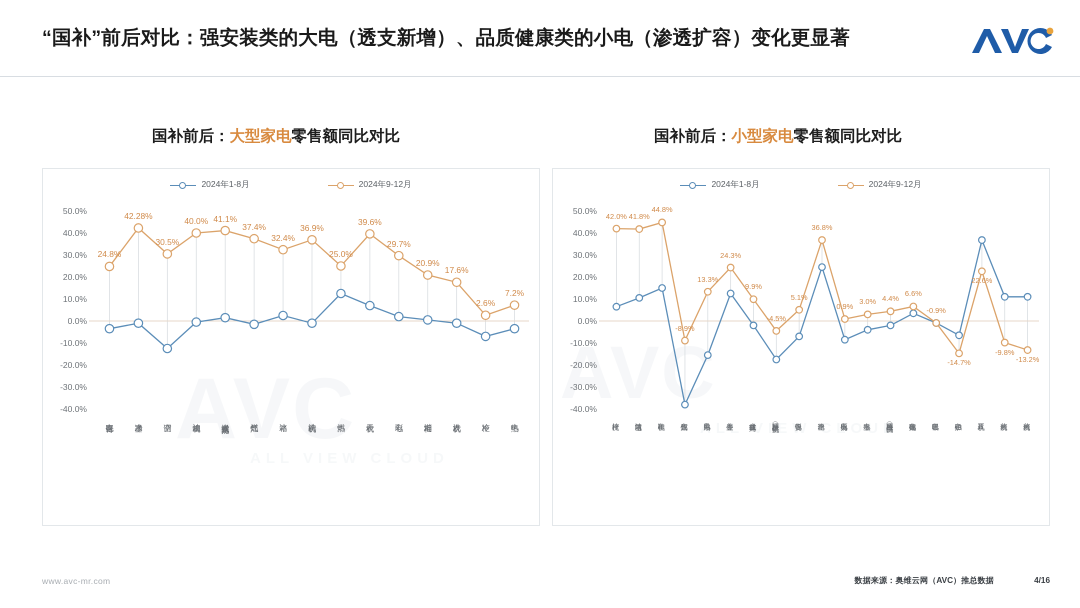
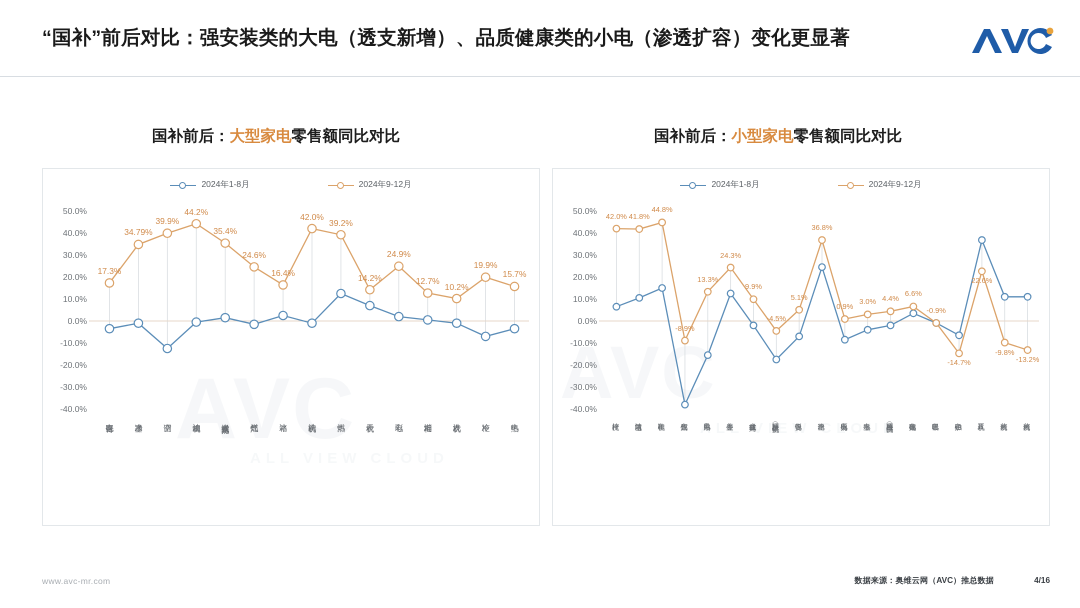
国补前后：大型家电零售额同比对比/2024年9-12月/家电合计: 24.8% -> 17.3%
国补前后：大型家电零售额同比对比/2024年9-12月/净水器: 42.28% -> 34.79%
国补前后：大型家电零售额同比对比/2024年9-12月/空调: 30.5% -> 39.9%
国补前后：大型家电零售额同比对比/2024年9-12月/油烟机: 40.0% -> 44.2%
国补前后：大型家电零售额同比对比/2024年9-12月/嵌入式微蒸烤: 41.1% -> 35.4%
国补前后：大型家电零售额同比对比/2024年9-12月/燃气灶: 37.4% -> 24.6%
国补前后：大型家电零售额同比对比/2024年9-12月/冰箱: 32.4% -> 16.4%
国补前后：大型家电零售额同比对比/2024年9-12月/洗碗机: 36.9% -> 42.0%
国补前后：大型家电零售额同比对比/2024年9-12月/燃热: 25.0% -> 39.2%
国补前后：大型家电零售额同比对比/2024年9-12月/干衣机: 39.6% -> 14.2%
国补前后：大型家电零售额同比对比/2024年9-12月/彩电: 29.7% -> 24.9%
国补前后：大型家电零售额同比对比/2024年9-12月/消毒柜: 20.9% -> 12.7%
国补前后：大型家电零售额同比对比/2024年9-12月/洗衣机: 17.6% -> 10.2%
国补前后：大型家电零售额同比对比/2024年9-12月/冷柜: 2.6% -> 19.9%
国补前后：大型家电零售额同比对比/2024年9-12月/电热: 7.2% -> 15.7%
